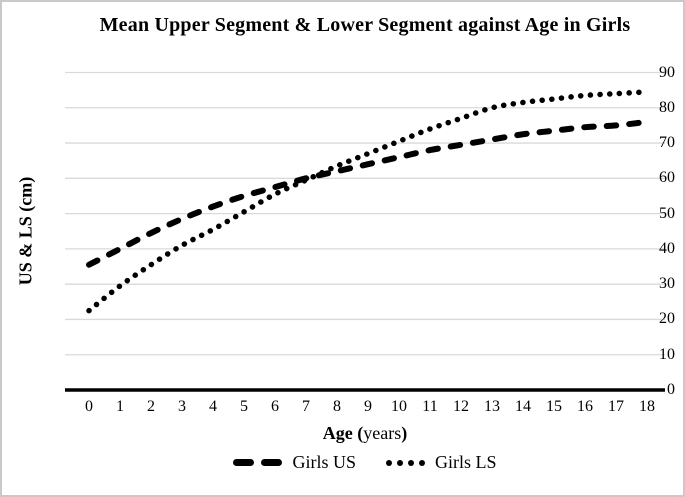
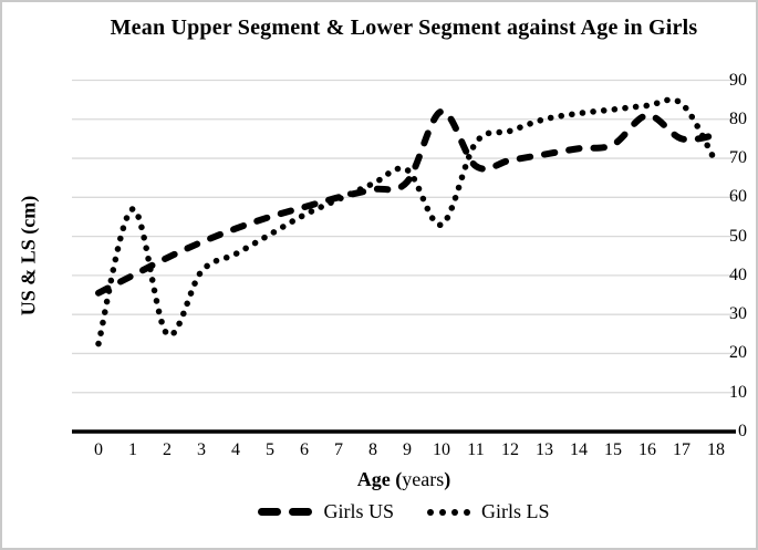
Girls LS/1: 30 -> 57
Girls LS/2: 36 -> 25
Girls US/10: 66 -> 82
Girls LS/10: 70 -> 53
Girls US/16: 74 -> 81
Girls LS/18: 84 -> 69
